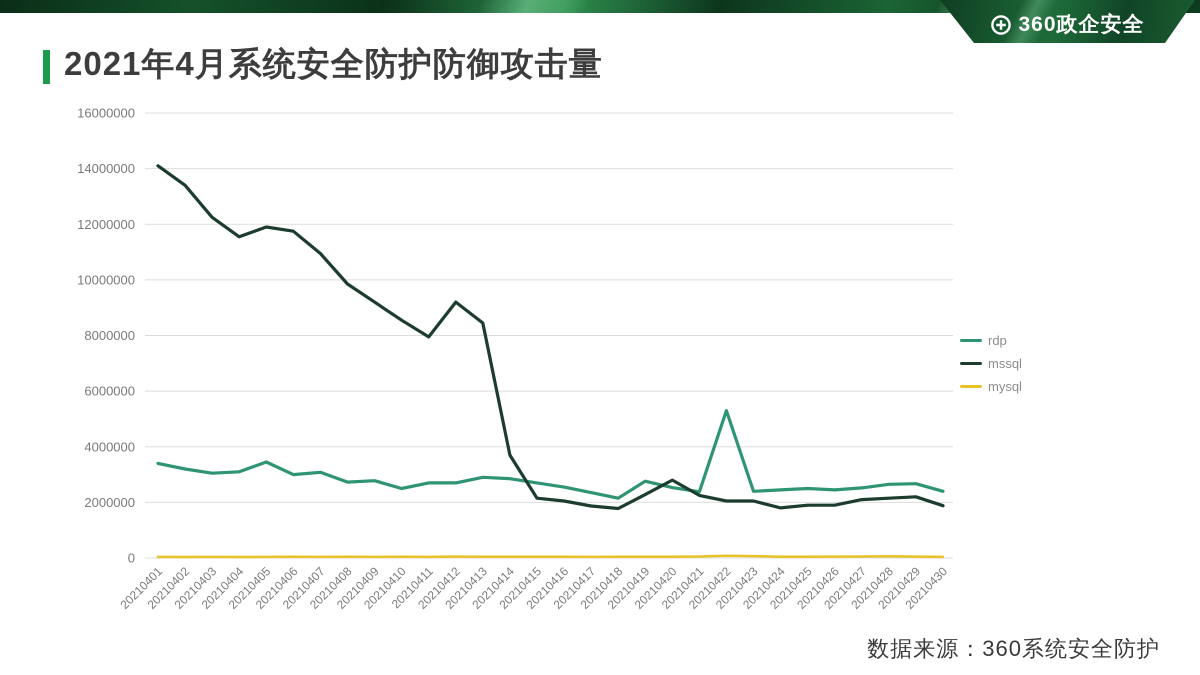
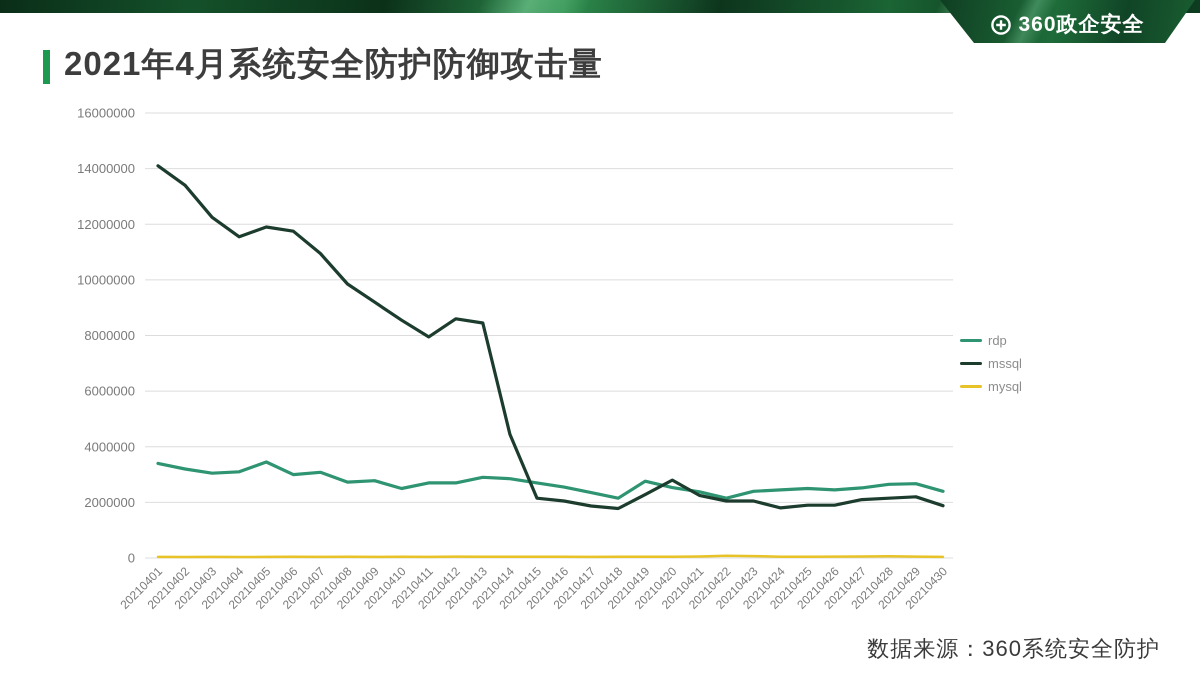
mssql/20210412: 9200000 -> 8600000
mssql/20210414: 3700000 -> 4400000
rdp/20210422: 5300000 -> 2200000
